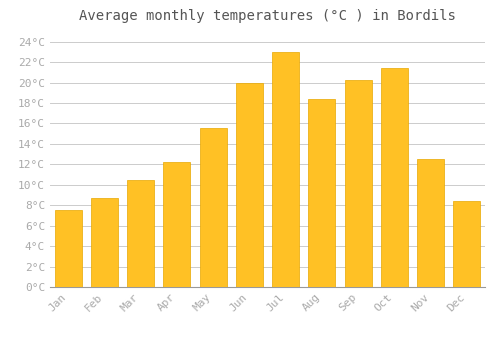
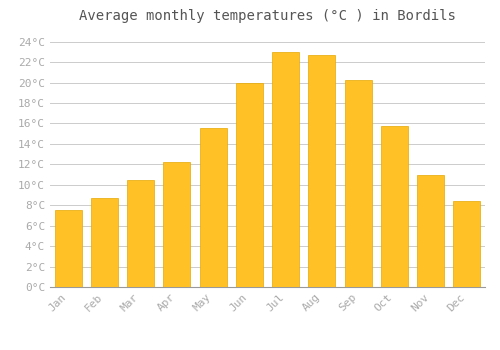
Aug: 18.4°C -> 22.7°C
Oct: 21.4°C -> 15.8°C
Nov: 12.5°C -> 11.0°C
